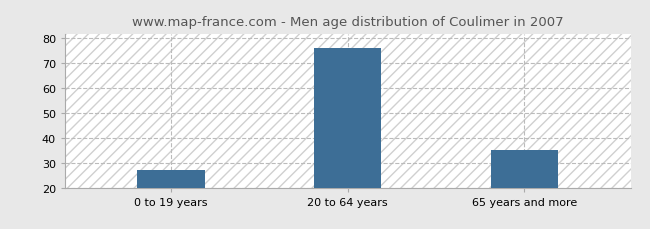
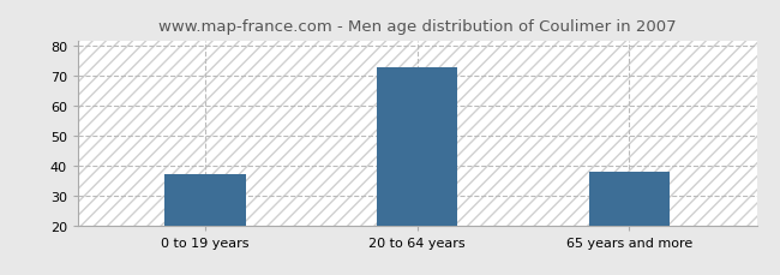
0 to 19 years: 27 -> 37
20 to 64 years: 76 -> 73
65 years and more: 35 -> 38
